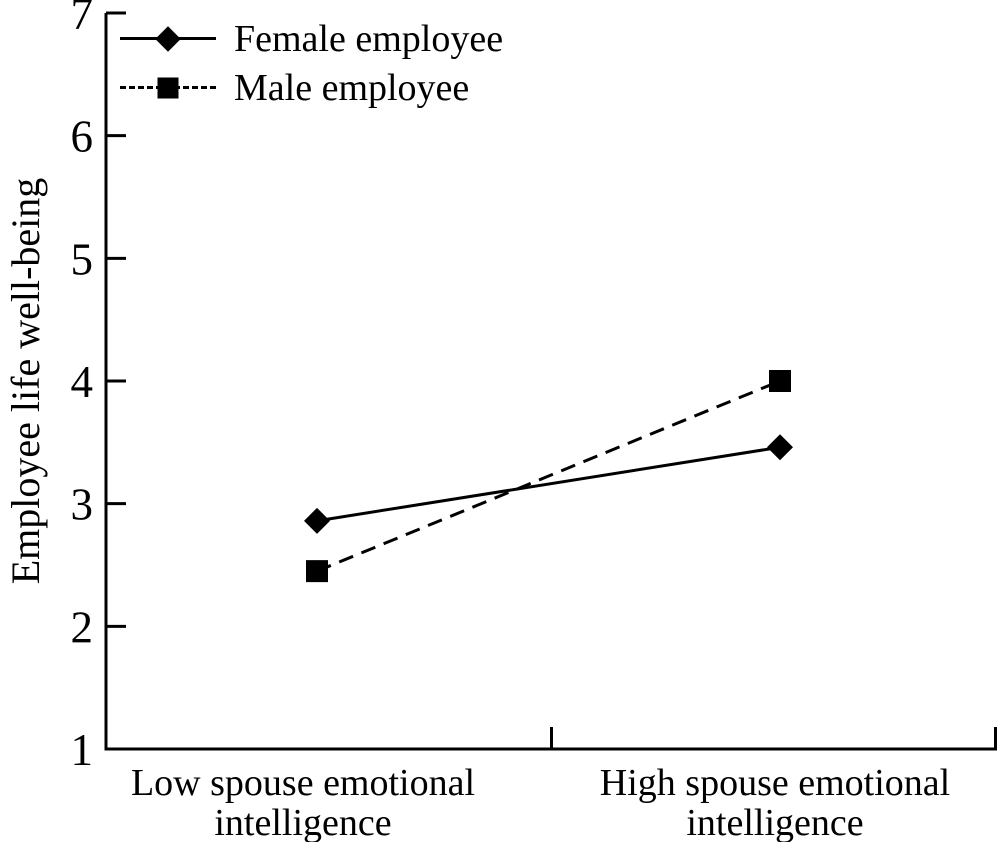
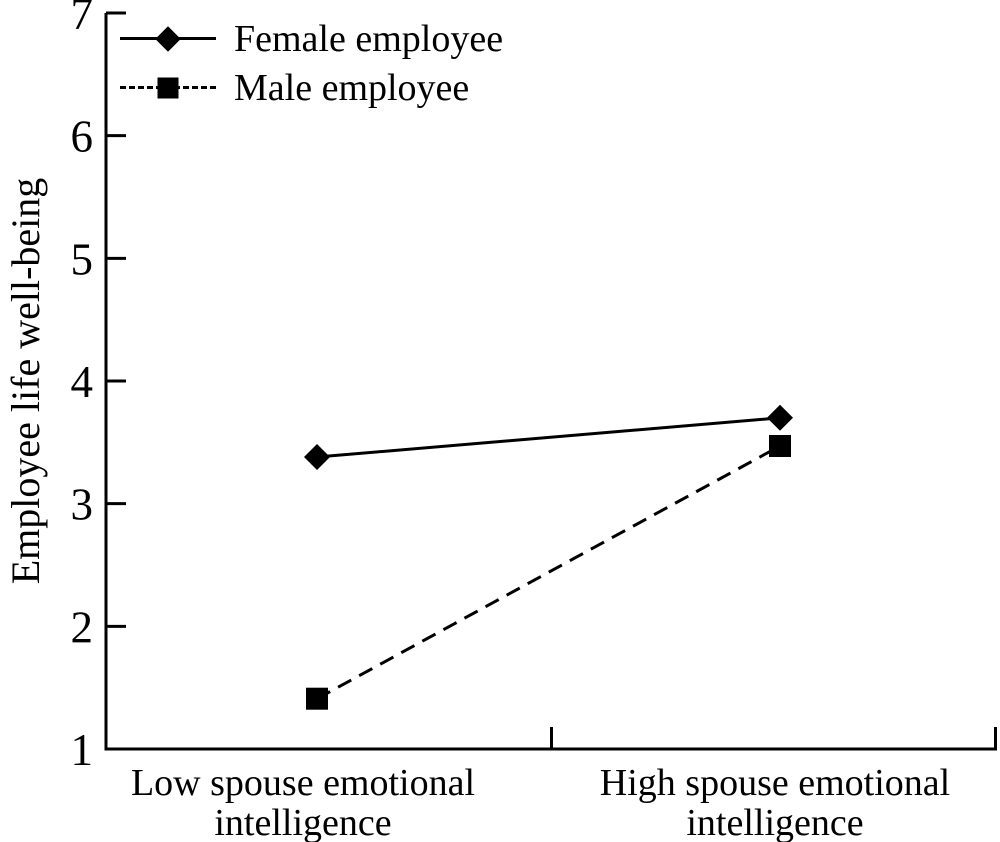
Female employee/Low spouse emotional intelligence: 2.86 -> 3.38
Male employee/Low spouse emotional intelligence: 2.45 -> 1.41
Female employee/High spouse emotional intelligence: 3.46 -> 3.70
Male employee/High spouse emotional intelligence: 4.00 -> 3.47
